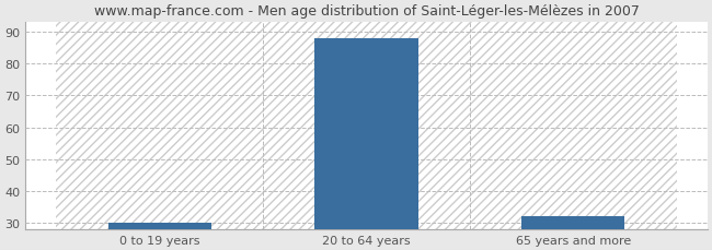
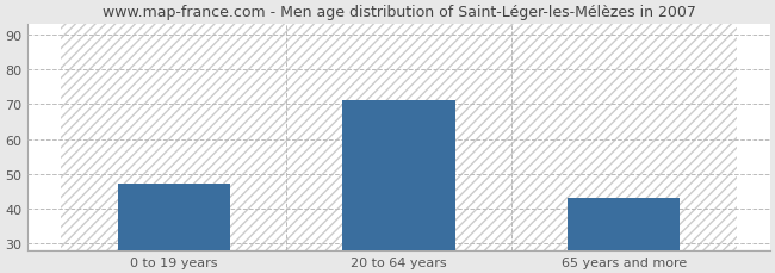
0 to 19 years: 30 -> 47
20 to 64 years: 88 -> 71
65 years and more: 32 -> 43
